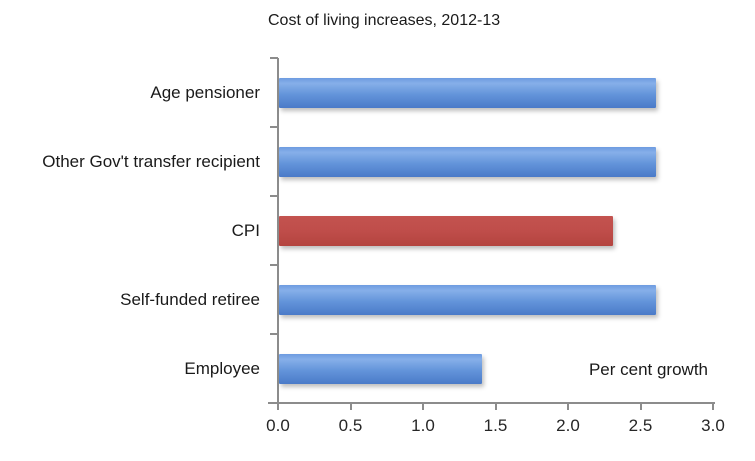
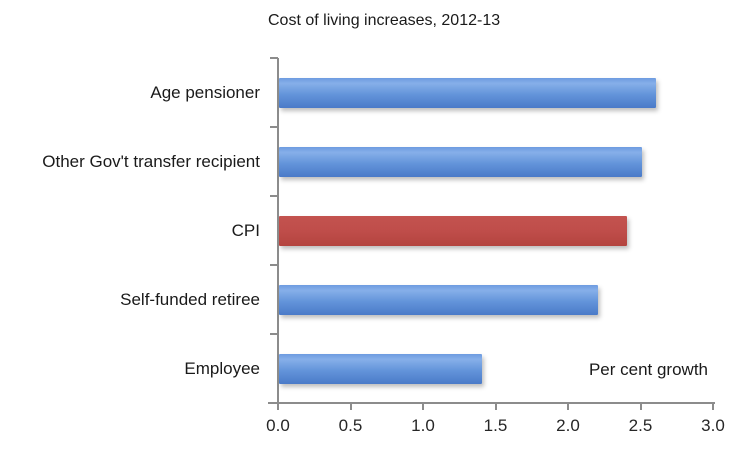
Other Gov't transfer recipient: 2.6 -> 2.5
CPI: 2.3 -> 2.4
Self-funded retiree: 2.6 -> 2.2
